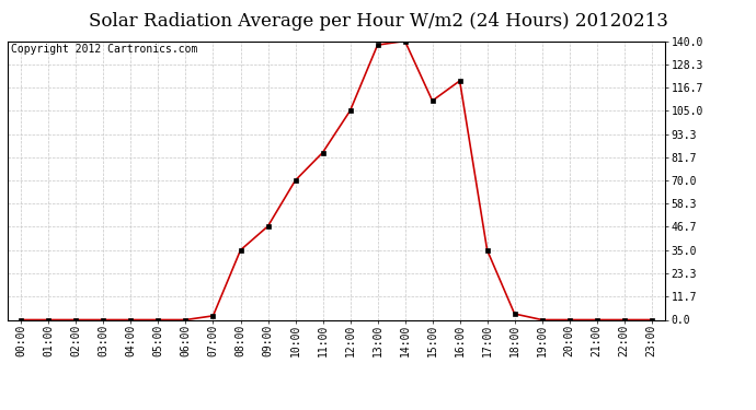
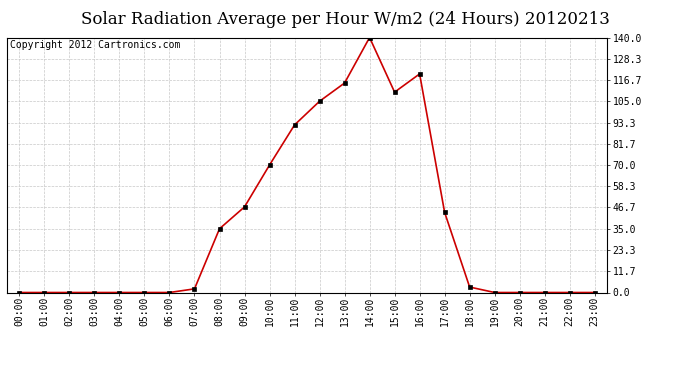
11:00: 84 -> 92
13:00: 138 -> 115
17:00: 35 -> 44
